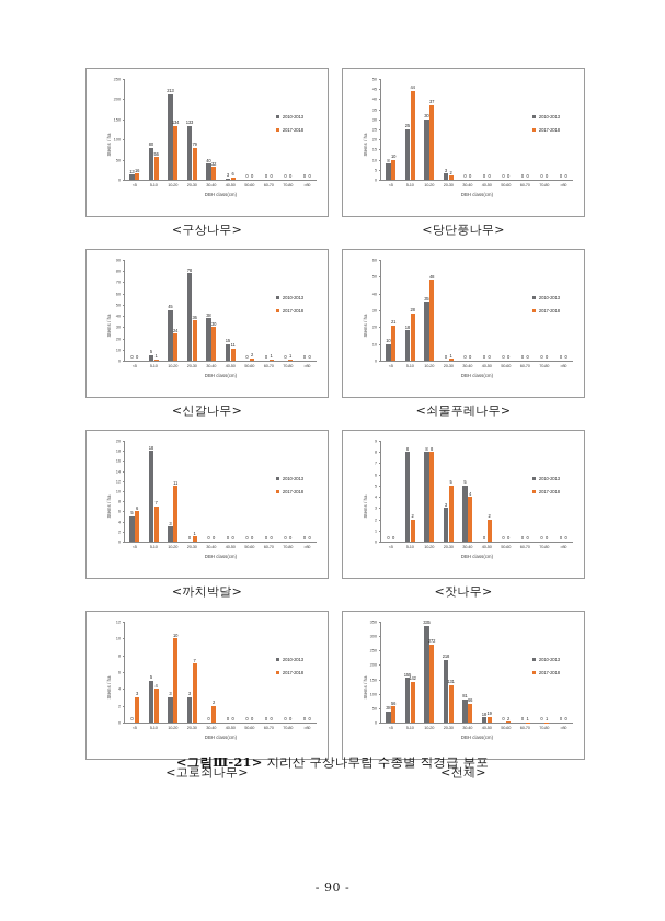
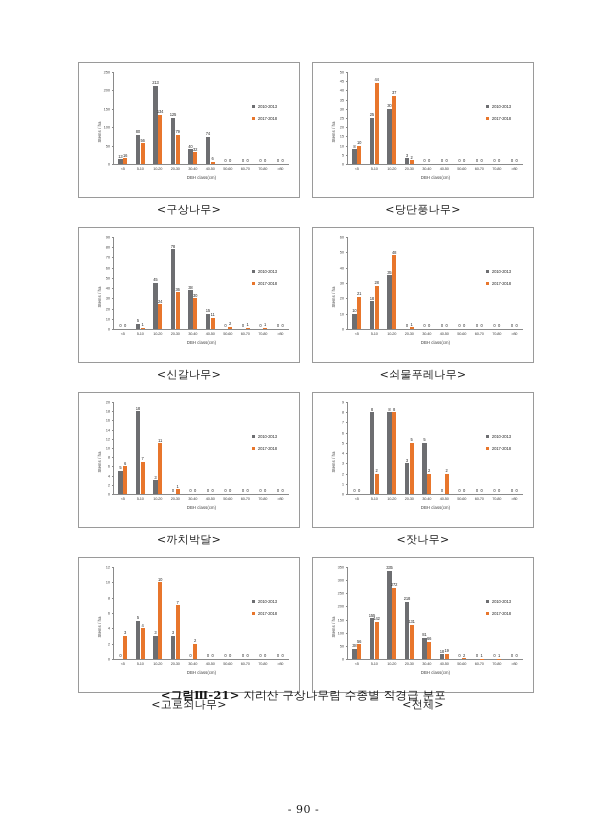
<구상나무>/2010-2013/20-30: 133 -> 125
<구상나무>/2010-2013/40-50: 3 -> 74
<잣나무>/2017-2018/30-40: 4 -> 2
